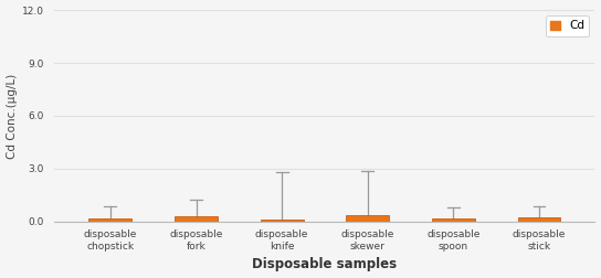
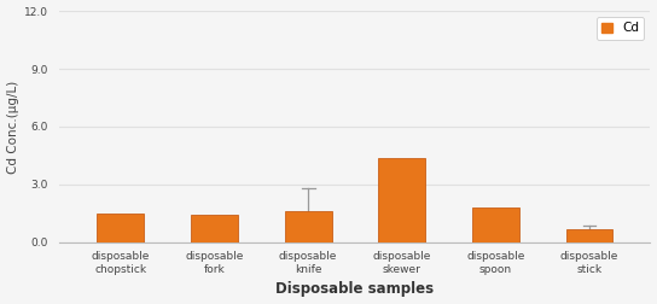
disposable chopstick: 0.2 -> 1.5
disposable fork: 0.3 -> 1.4
disposable knife: 0.1 -> 1.6
disposable skewer: 0.4 -> 4.4
disposable spoon: 0.2 -> 1.8
disposable stick: 0.2 -> 0.7
